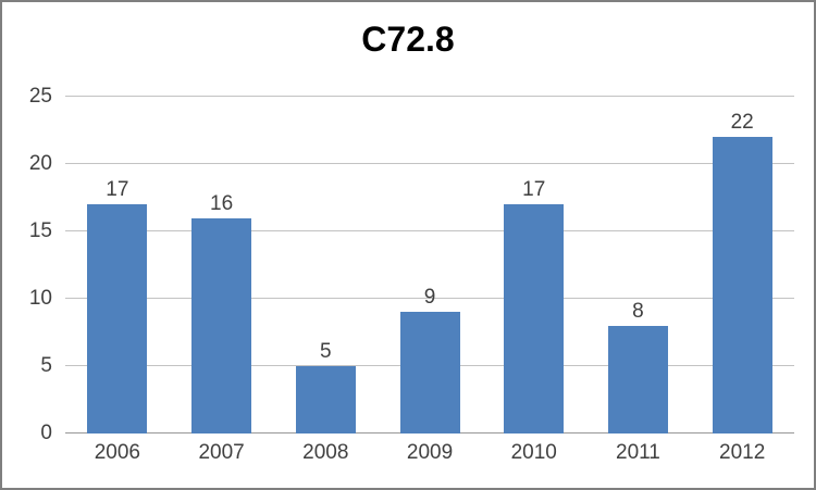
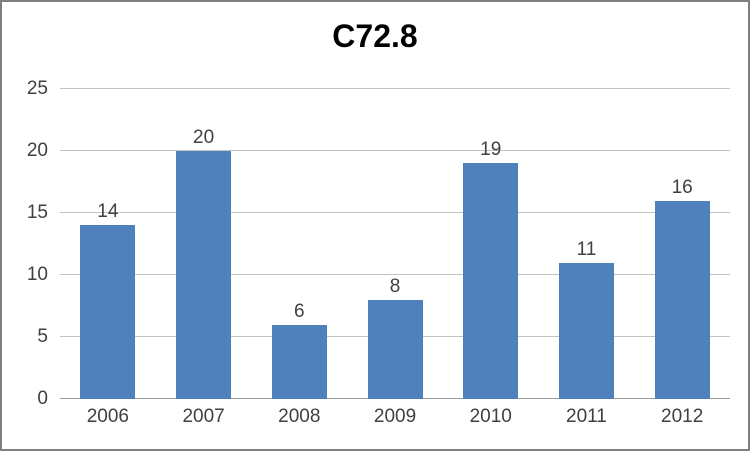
2006: 17 -> 14
2007: 16 -> 20
2008: 5 -> 6
2009: 9 -> 8
2010: 17 -> 19
2011: 8 -> 11
2012: 22 -> 16
